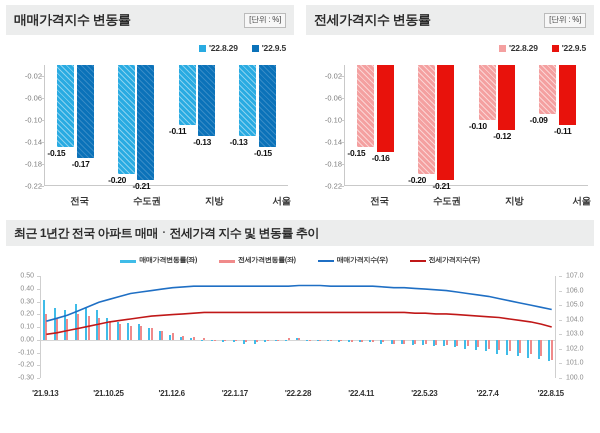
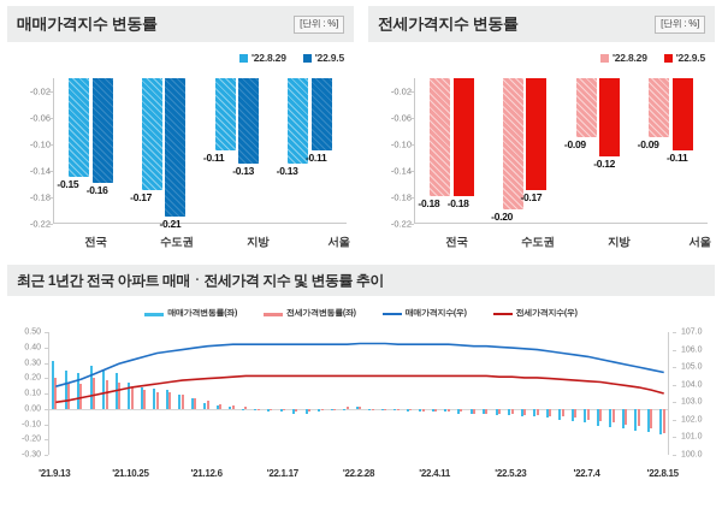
매매가격지수 변동률/'22.9.5/전국: -0.17 -> -0.16
매매가격지수 변동률/'22.8.29/수도권: -0.20 -> -0.17
매매가격지수 변동률/'22.9.5/서울: -0.15 -> -0.11
전세가격지수 변동률/'22.8.29/전국: -0.15 -> -0.18
전세가격지수 변동률/'22.9.5/전국: -0.16 -> -0.18
전세가격지수 변동률/'22.9.5/수도권: -0.21 -> -0.17
전세가격지수 변동률/'22.8.29/지방: -0.10 -> -0.09
